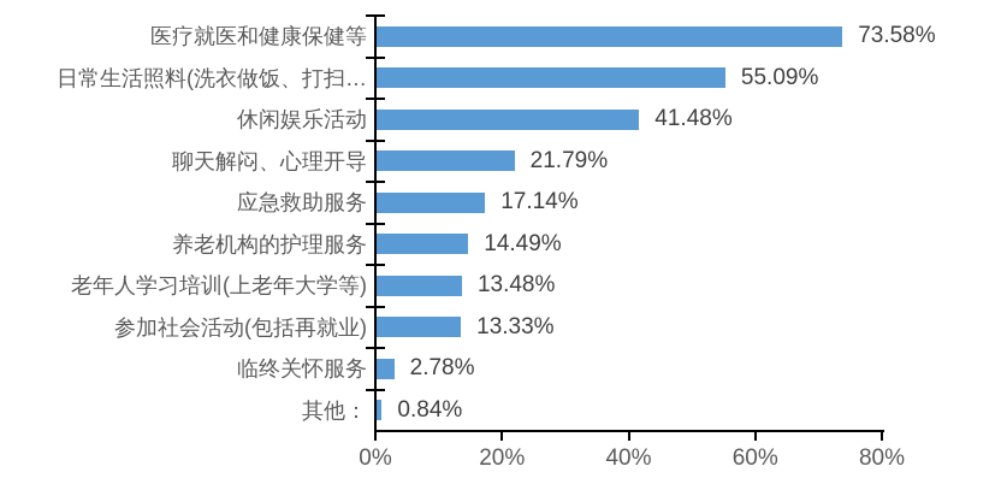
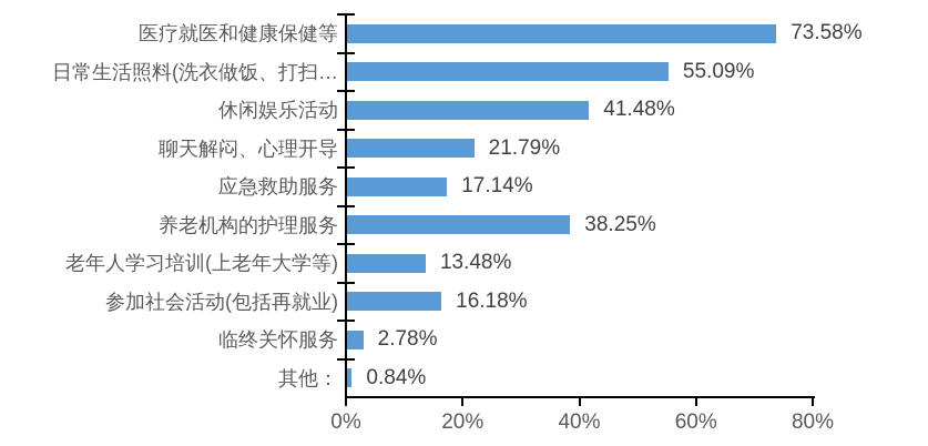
养老机构的护理服务: 14.49% -> 38.25%
参加社会活动(包括再就业): 13.33% -> 16.18%
